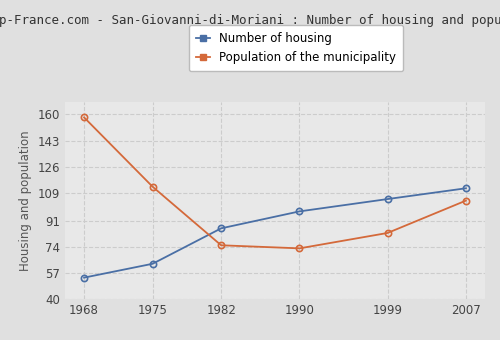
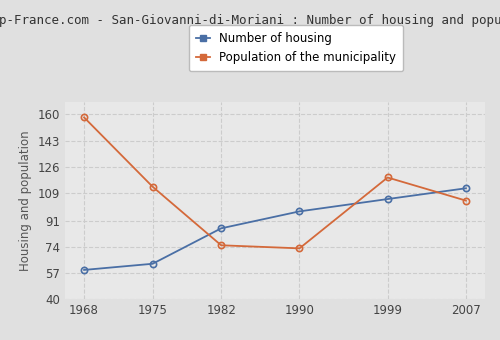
Number of housing/1968: 54 -> 59
Population of the municipality/1999: 83 -> 119
